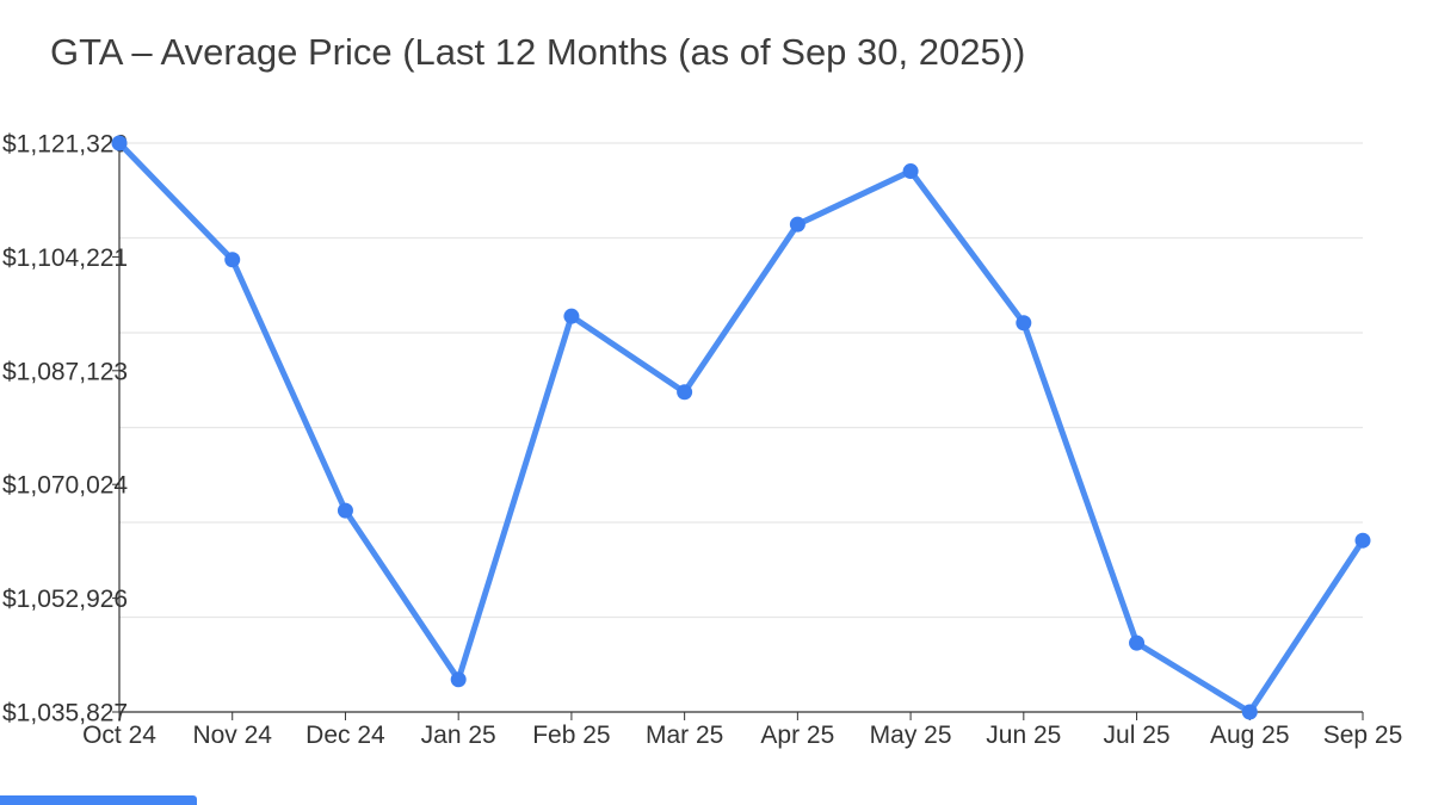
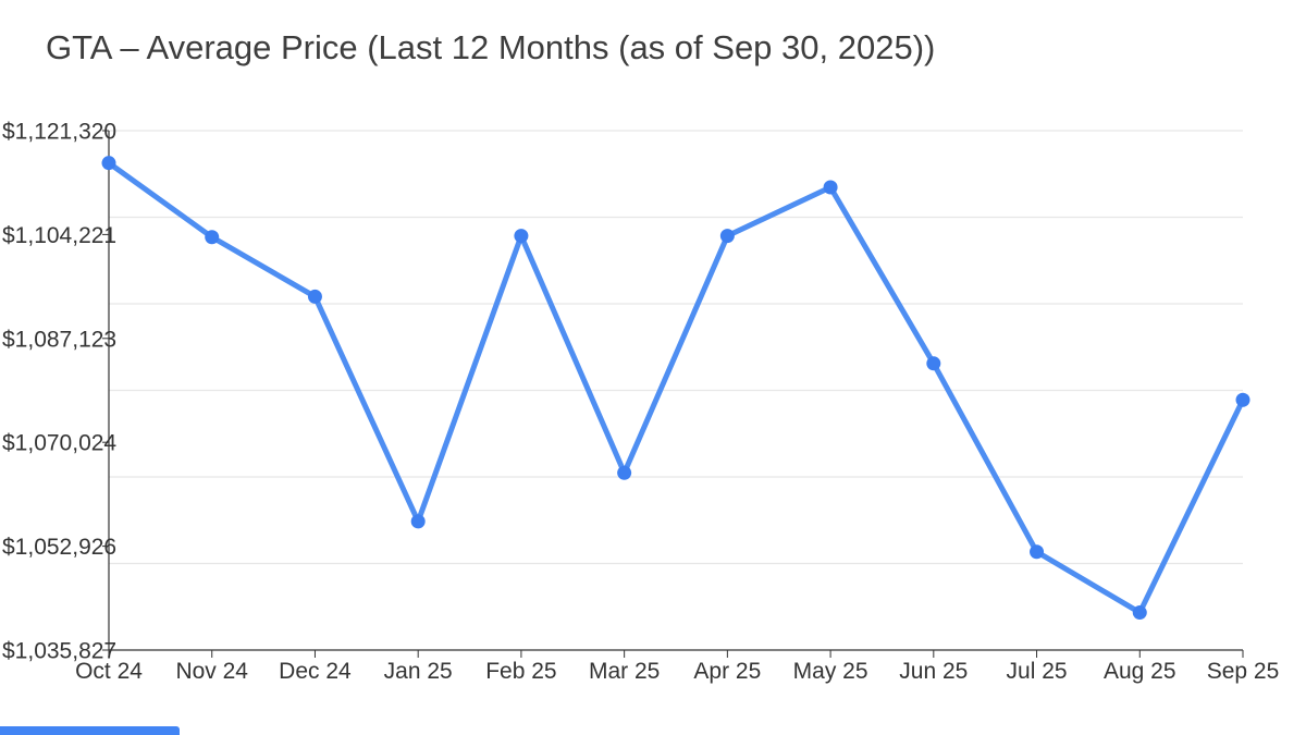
Oct 24: $1121000 -> $1116000
Dec 24: $1066000 -> $1094000
Jan 25: $1041000 -> $1057000
Feb 25: $1095000 -> $1104000
Mar 25: $1084000 -> $1065000
Apr 25: $1109000 -> $1104000
May 25: $1117000 -> $1112000
Jun 25: $1094000 -> $1083000
Jul 25: $1046000 -> $1052000
Aug 25: $1036000 -> $1042000
Sep 25: $1062000 -> $1077000
